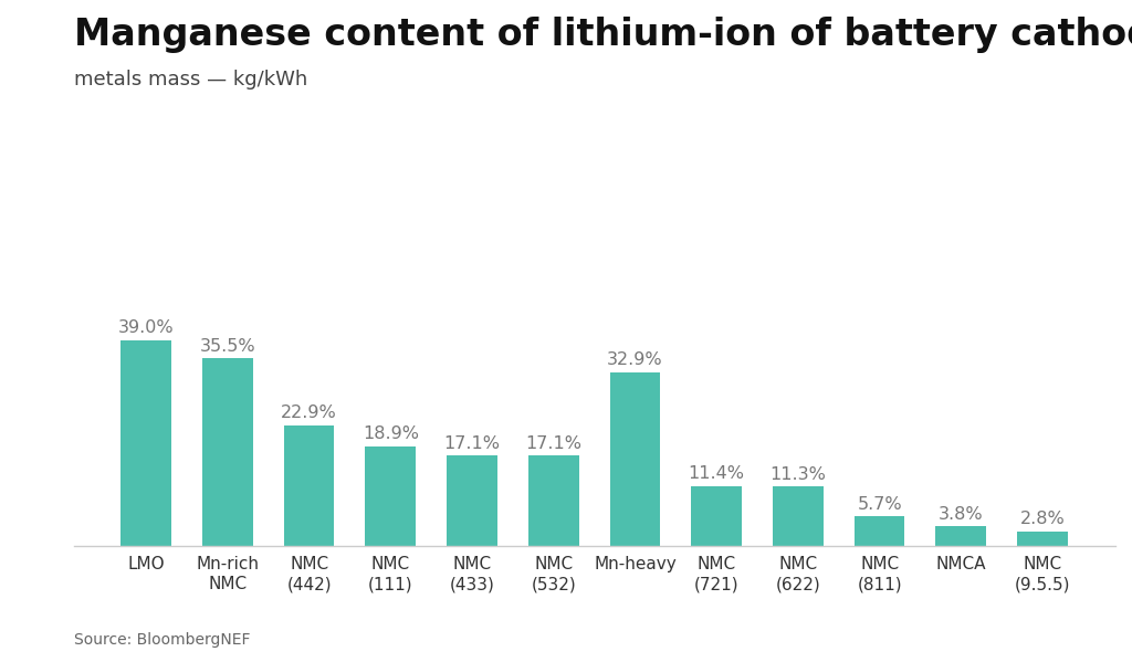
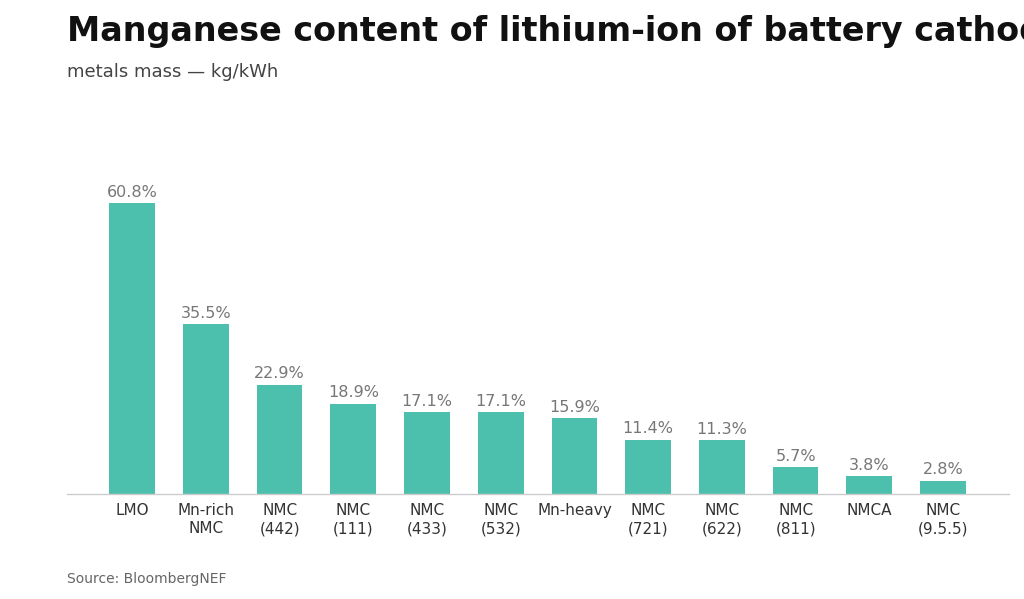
LMO: 39.0% -> 60.8%
Mn-heavy: 32.9% -> 15.9%
